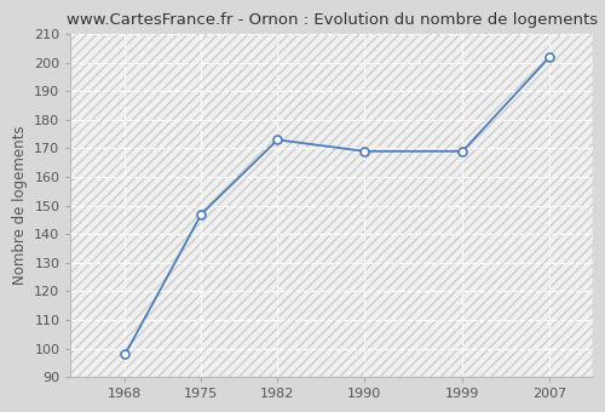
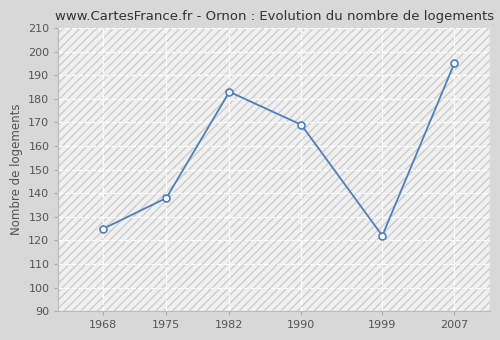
1968: 98 -> 125
1975: 147 -> 138
1982: 173 -> 183
1999: 169 -> 122
2007: 202 -> 195
